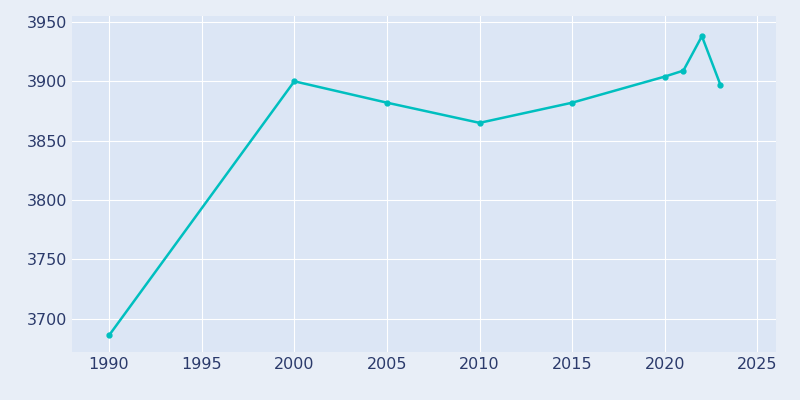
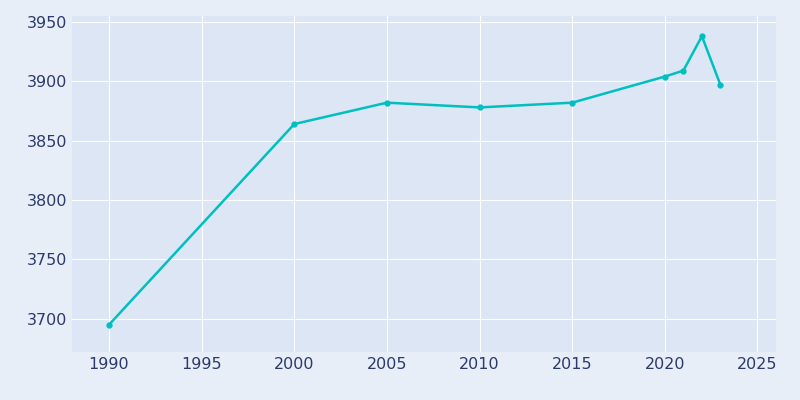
1990: 3686 -> 3695
2000: 3900 -> 3864
2010: 3865 -> 3878
